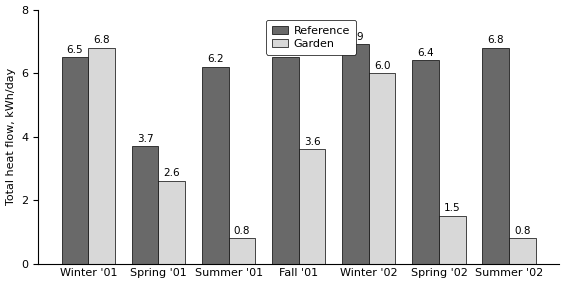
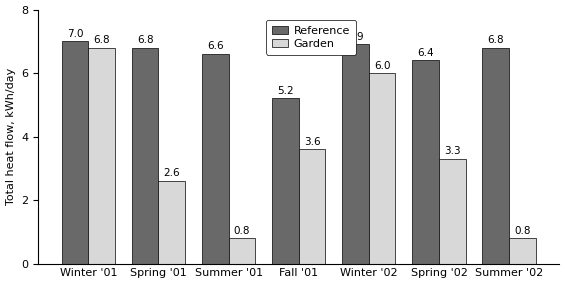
Reference/Winter '01: 6.5 -> 7.0
Reference/Spring '01: 3.7 -> 6.8
Reference/Summer '01: 6.2 -> 6.6
Reference/Fall '01: 6.5 -> 5.2
Garden/Spring '02: 1.5 -> 3.3
